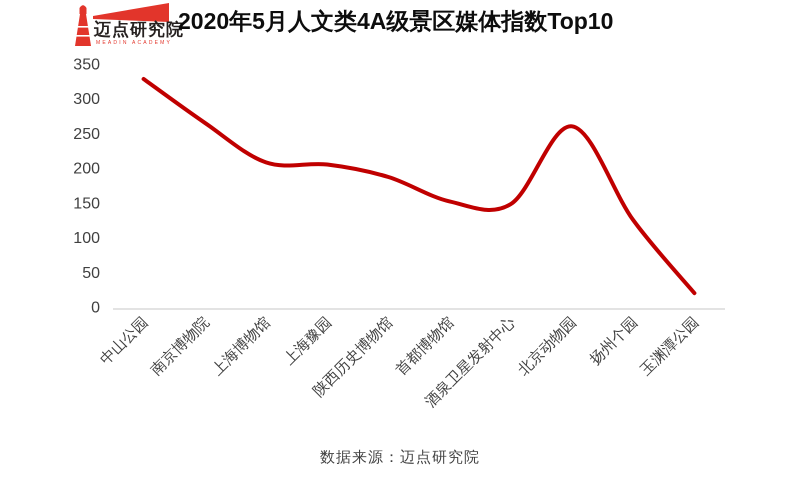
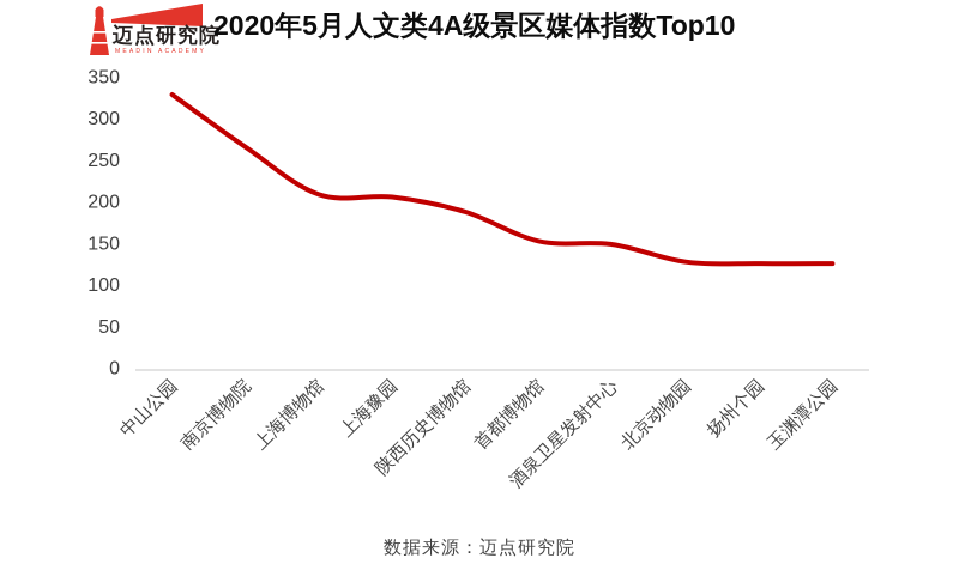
北京动物园: 260 -> 130
玉渊潭公园: 20 -> 120
